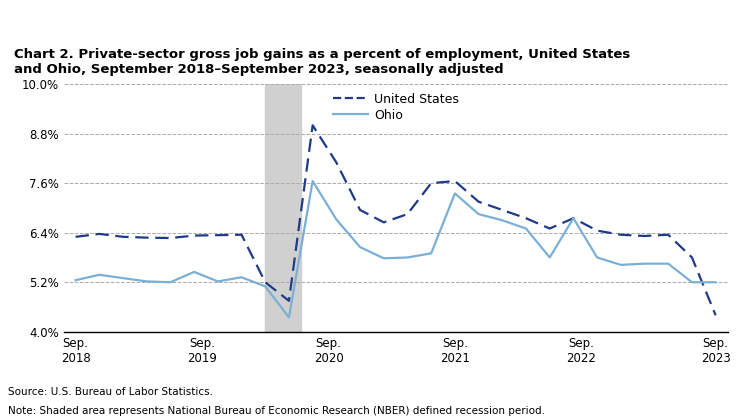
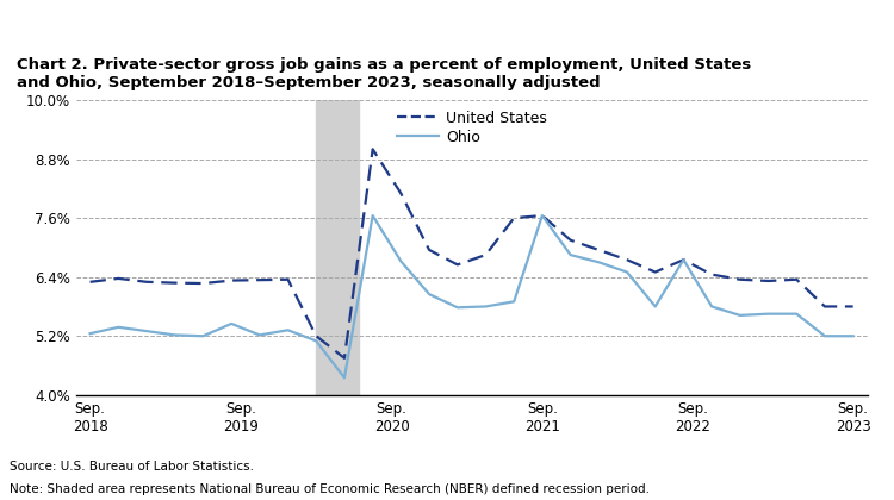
Ohio/Sep. 2021: 7.35% -> 7.65%
United States/Sep. 2023: 4.40% -> 5.80%
